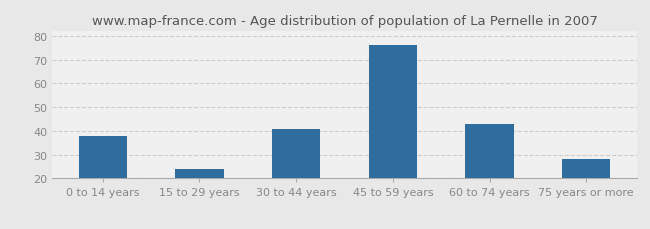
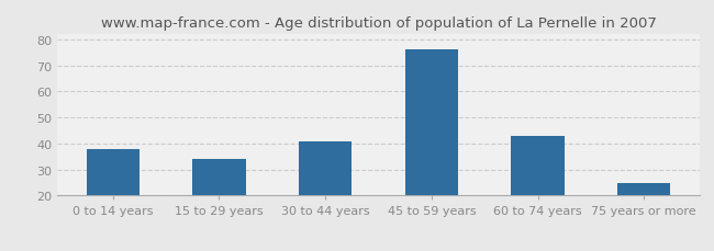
15 to 29 years: 24 -> 34
75 years or more: 28 -> 25
